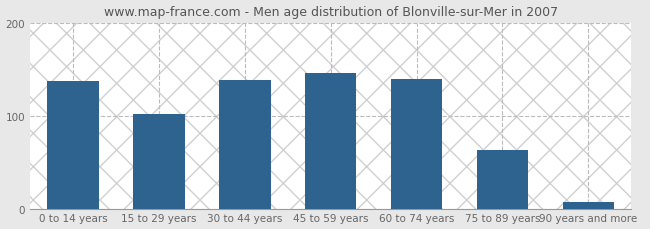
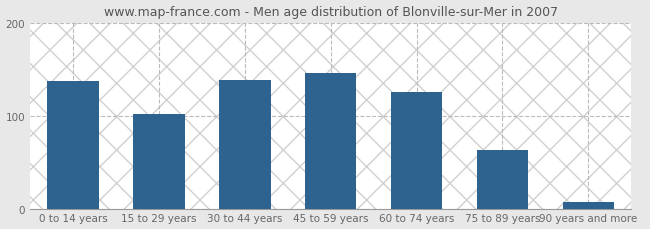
60 to 74 years: 140 -> 126
